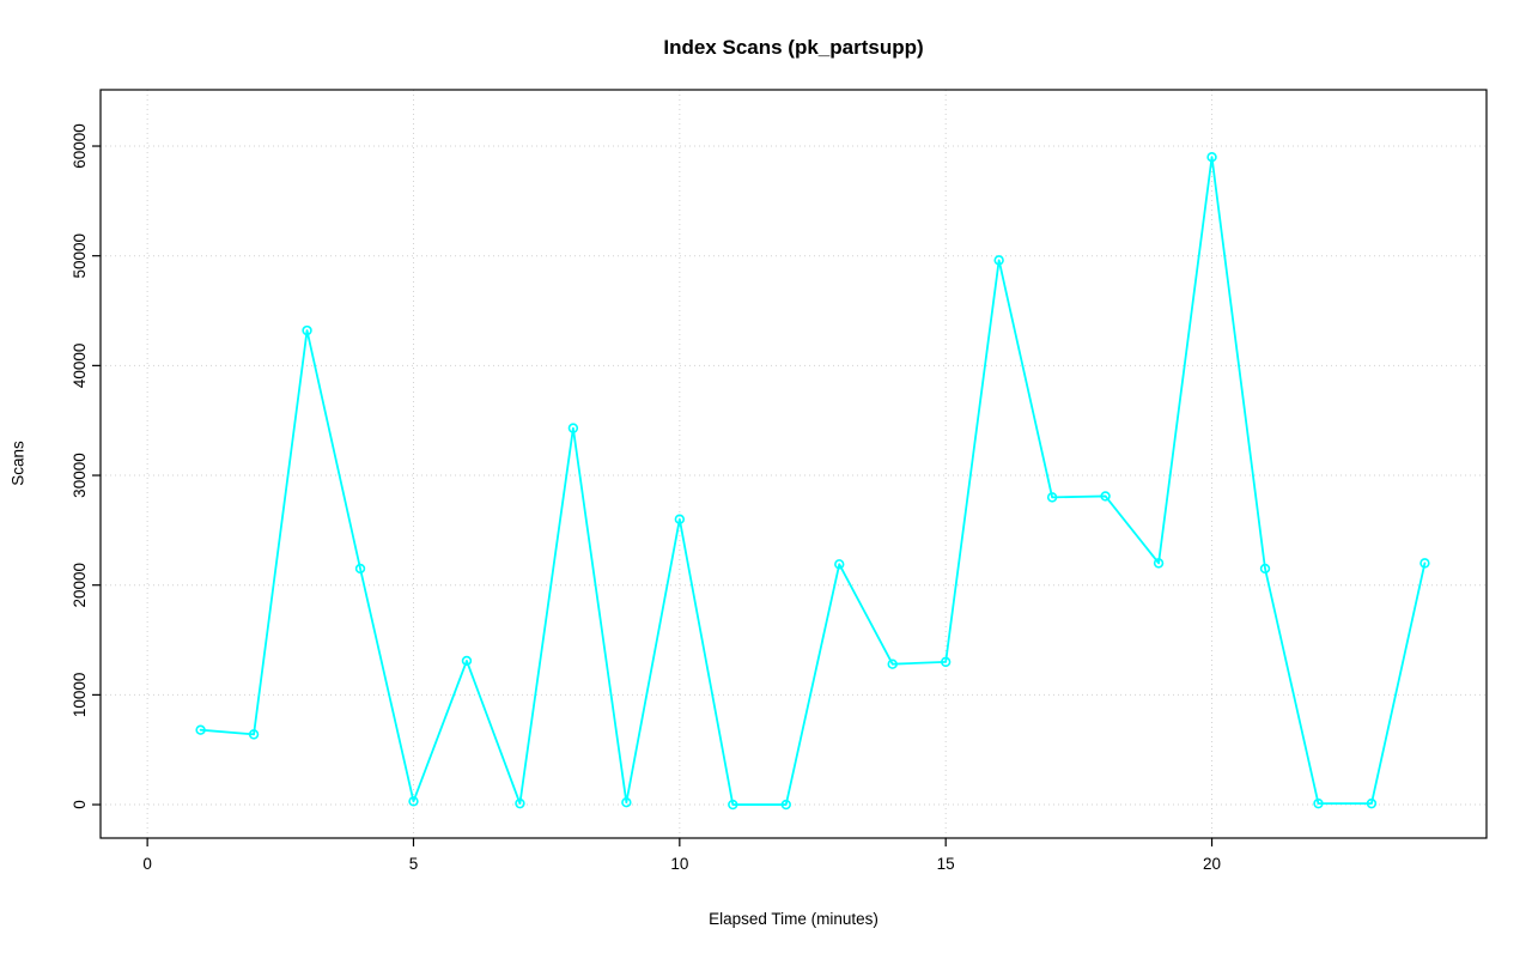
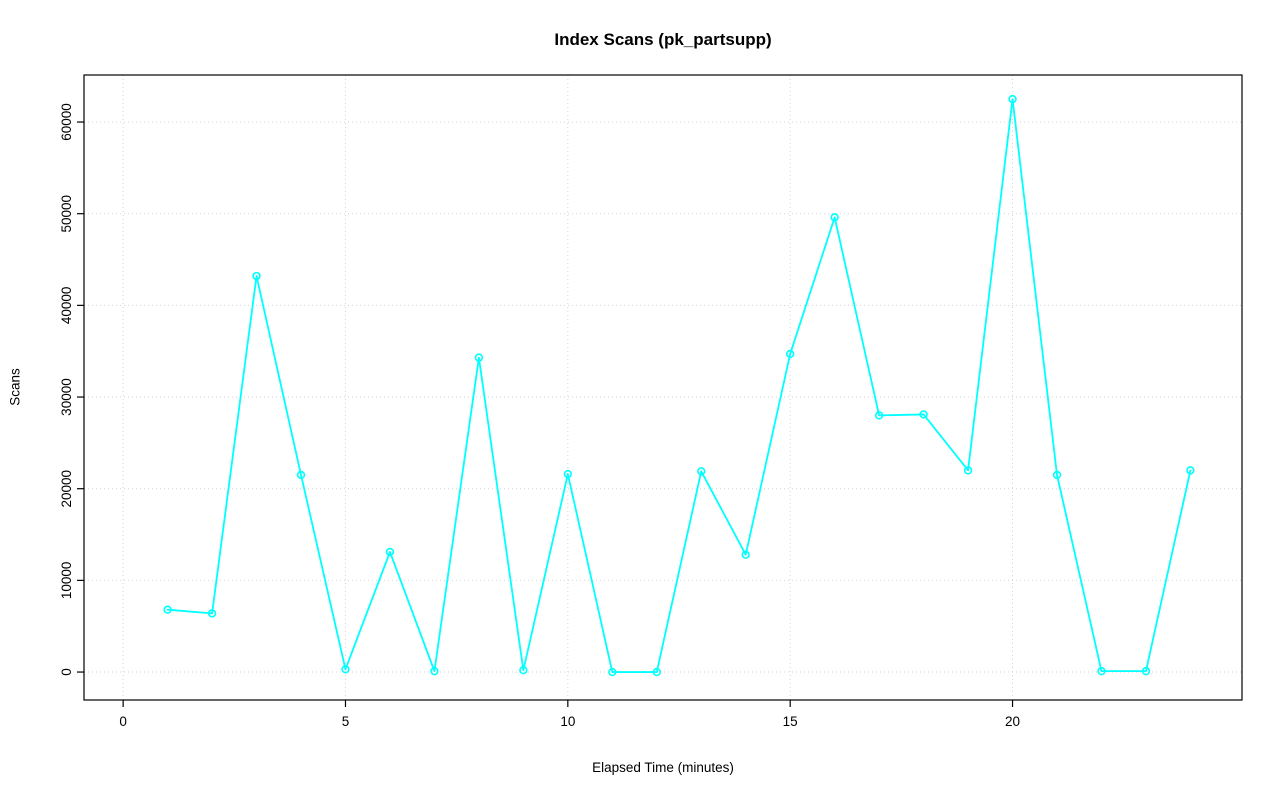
10: 26000 -> 22000
15: 13000 -> 35000
20: 59000 -> 62000
